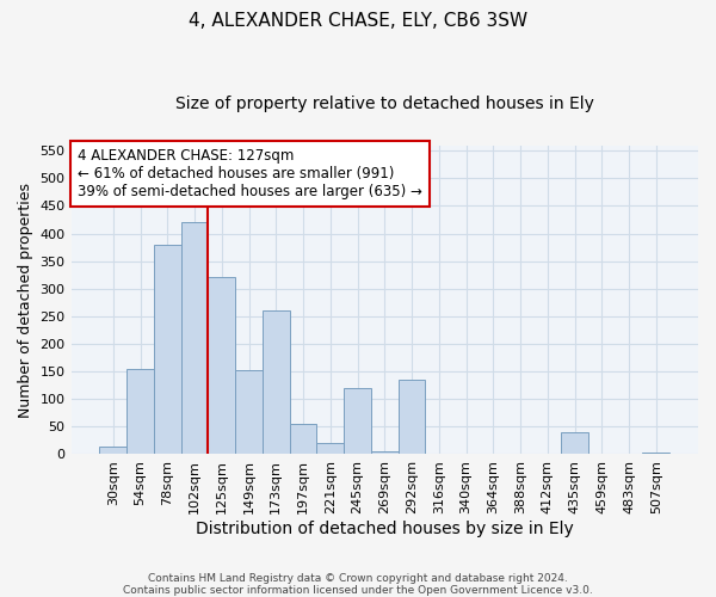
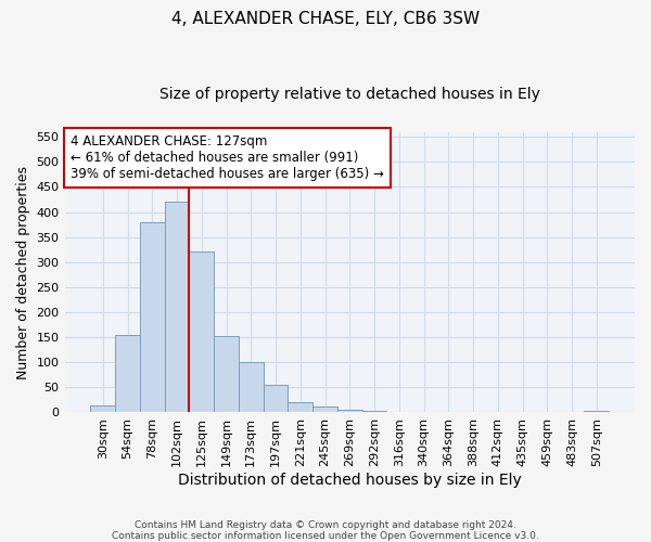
173sqm: 260 -> 100
245sqm: 120 -> 12
292sqm: 135 -> 3
435sqm: 40 -> 1
